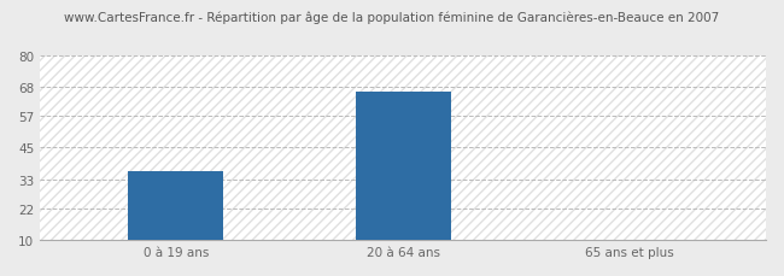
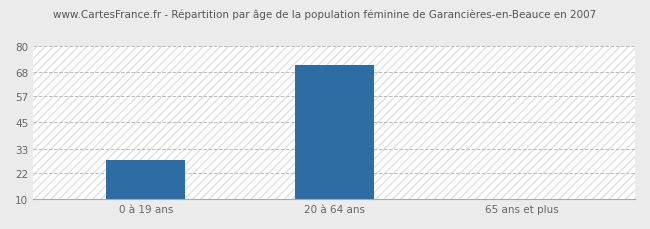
0 à 19 ans: 36 -> 28
20 à 64 ans: 66 -> 71
